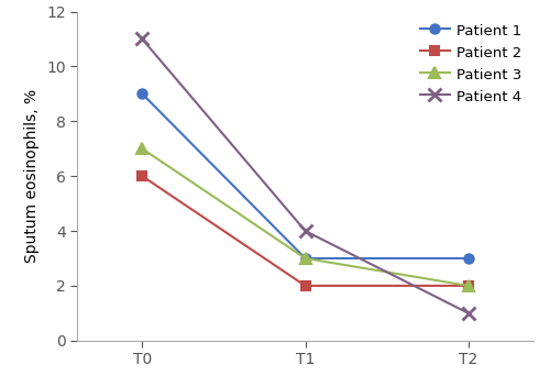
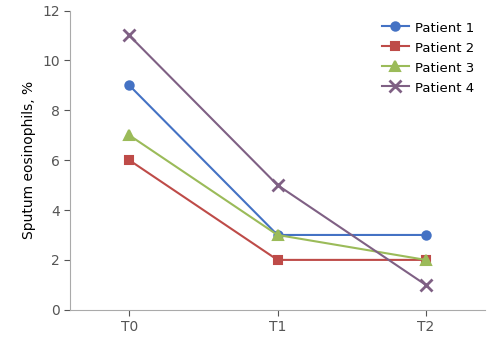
Patient 4/T1: 4 -> 5
